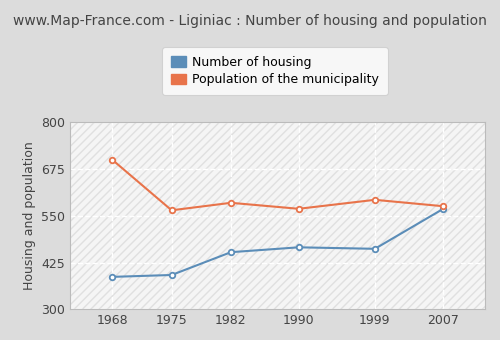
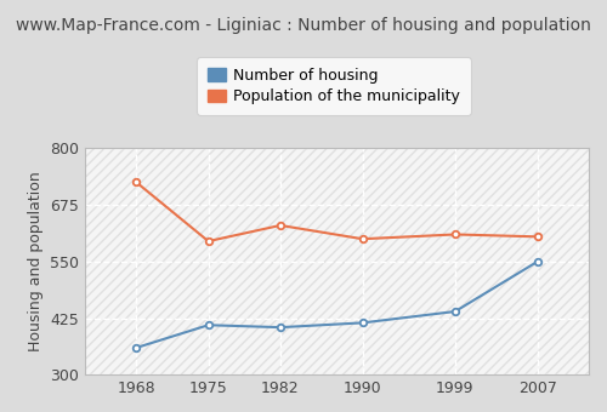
Number of housing/1968: 387 -> 360
Population of the municipality/1968: 700 -> 725
Number of housing/1975: 392 -> 410
Population of the municipality/1975: 565 -> 595
Number of housing/1982: 453 -> 405
Population of the municipality/1982: 585 -> 630
Number of housing/1990: 466 -> 415
Population of the municipality/1990: 569 -> 600
Number of housing/1999: 462 -> 440
Population of the municipality/1999: 593 -> 610
Number of housing/2007: 568 -> 550
Population of the municipality/2007: 576 -> 605
